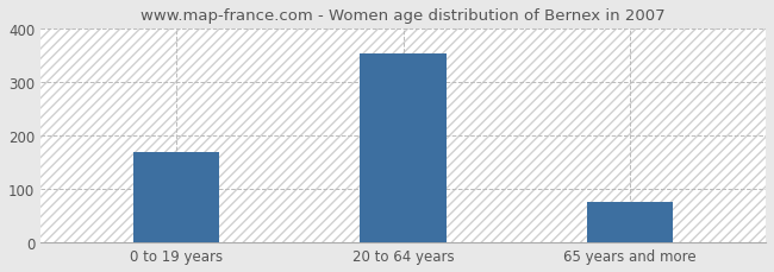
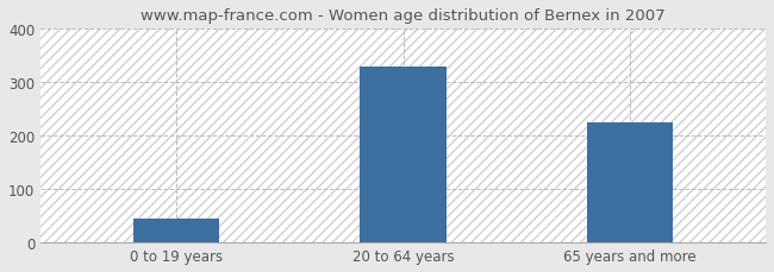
0 to 19 years: 170 -> 45
20 to 64 years: 354 -> 330
65 years and more: 75 -> 225
